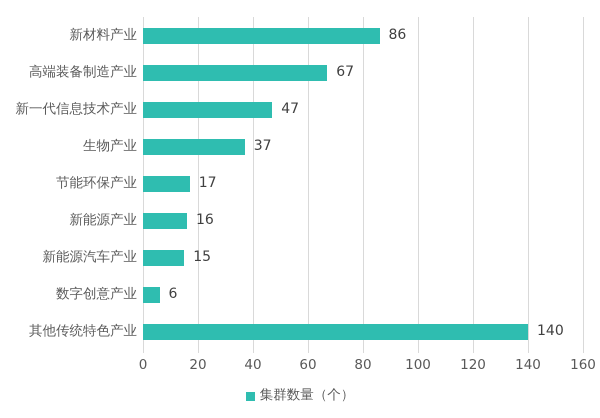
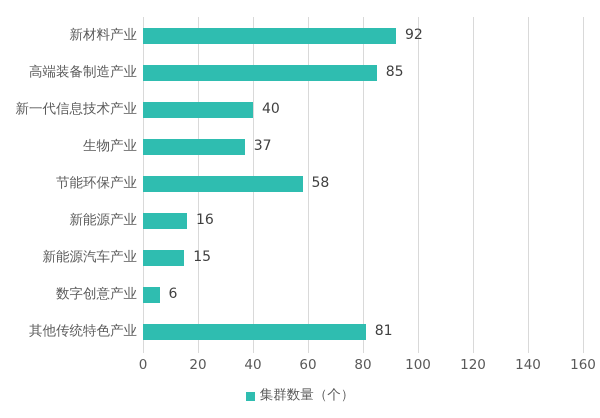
新材料产业: 86 -> 92
高端装备制造产业: 67 -> 85
新一代信息技术产业: 47 -> 40
节能环保产业: 17 -> 58
其他传统特色产业: 140 -> 81
